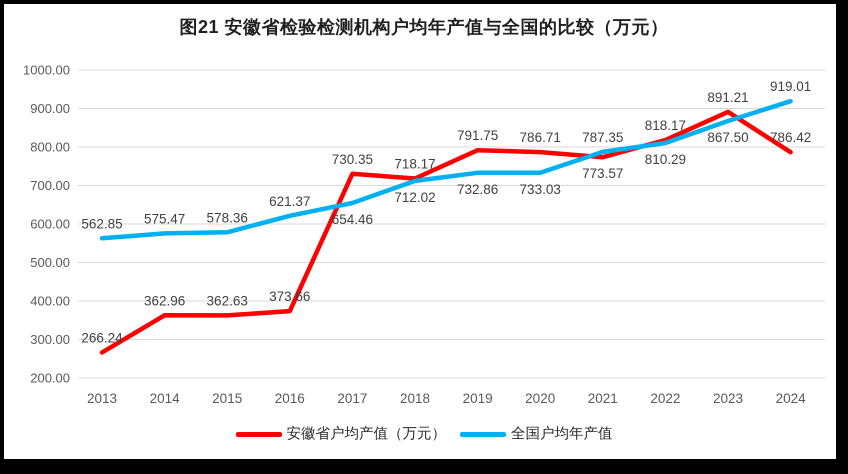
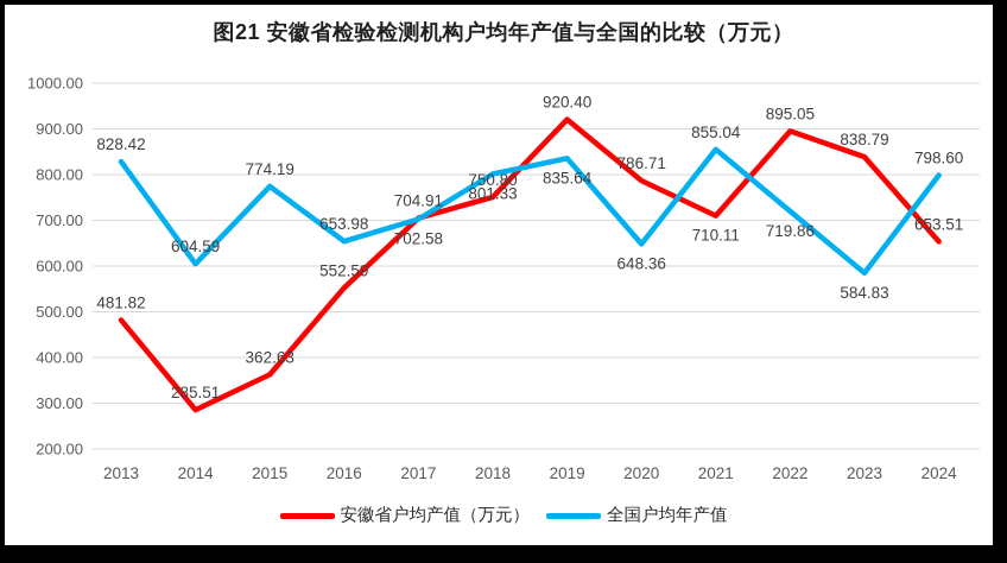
安徽省户均产值（万元）/2013: 266.24 -> 481.82
全国户均年产值/2013: 562.85 -> 828.42
安徽省户均产值（万元）/2014: 362.96 -> 285.51
全国户均年产值/2014: 575.47 -> 604.59
全国户均年产值/2015: 578.36 -> 774.19
安徽省户均产值（万元）/2016: 373.66 -> 552.59
全国户均年产值/2016: 621.37 -> 653.98
安徽省户均产值（万元）/2017: 730.35 -> 704.91
全国户均年产值/2017: 654.46 -> 702.58
安徽省户均产值（万元）/2018: 718.17 -> 750.80
全国户均年产值/2018: 712.02 -> 801.33
安徽省户均产值（万元）/2019: 791.75 -> 920.40
全国户均年产值/2019: 732.86 -> 835.64
全国户均年产值/2020: 733.03 -> 648.36
安徽省户均产值（万元）/2021: 773.57 -> 710.11
全国户均年产值/2021: 787.35 -> 855.04
安徽省户均产值（万元）/2022: 818.17 -> 895.05
全国户均年产值/2022: 810.29 -> 719.86
安徽省户均产值（万元）/2023: 891.21 -> 838.79
全国户均年产值/2023: 867.50 -> 584.83
安徽省户均产值（万元）/2024: 786.42 -> 653.51
全国户均年产值/2024: 919.01 -> 798.60
